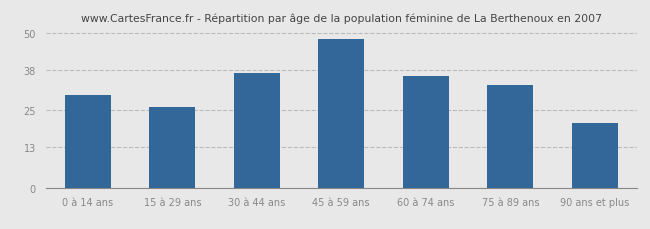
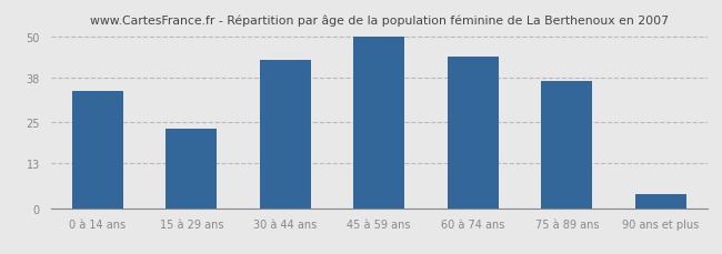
0 à 14 ans: 30 -> 34
15 à 29 ans: 26 -> 23
30 à 44 ans: 37 -> 43
45 à 59 ans: 48 -> 50
60 à 74 ans: 36 -> 44
75 à 89 ans: 33 -> 37
90 ans et plus: 21 -> 4
